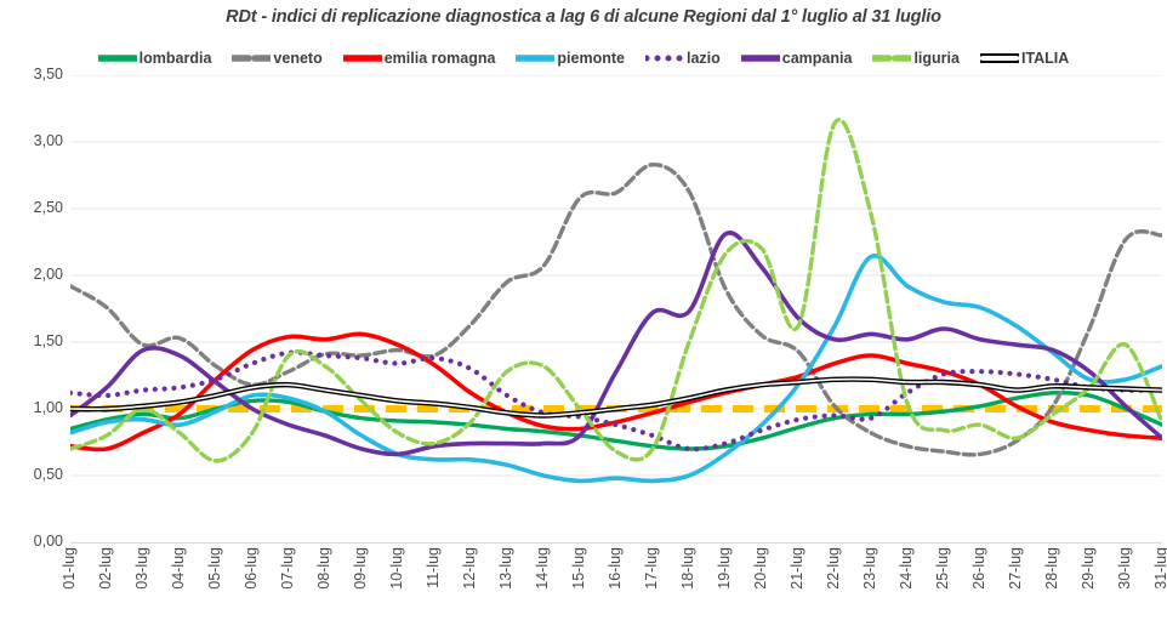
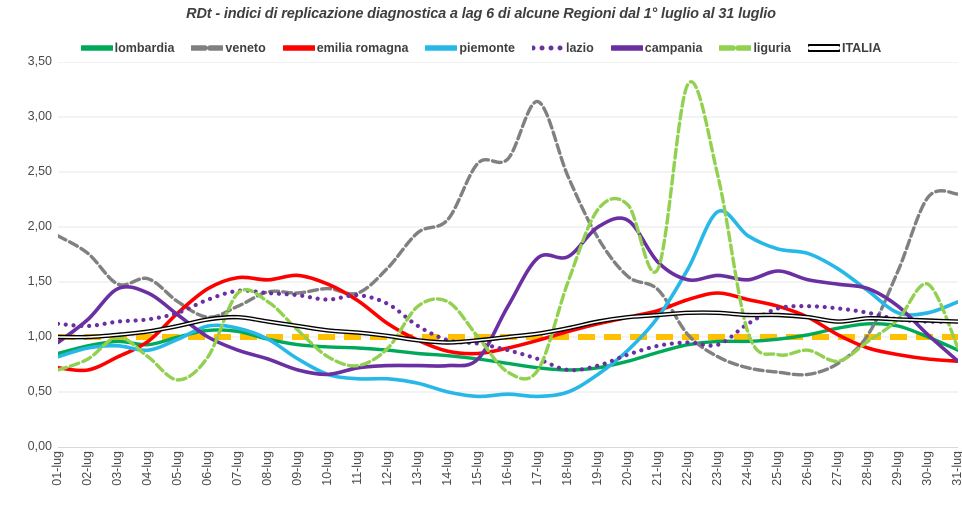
veneto/17-lug: 2,83 -> 3,14
veneto/18-lug: 2,63 -> 2,46
campania/19-lug: 2,31 -> 2,00
liguria/22-lug: 3,14 -> 3,30
